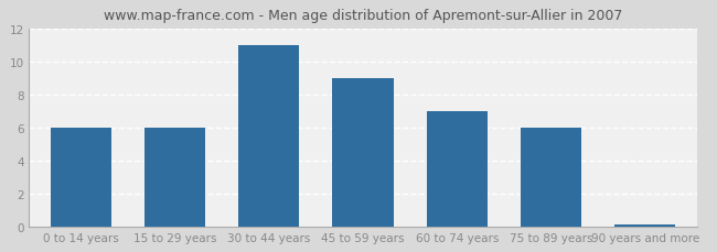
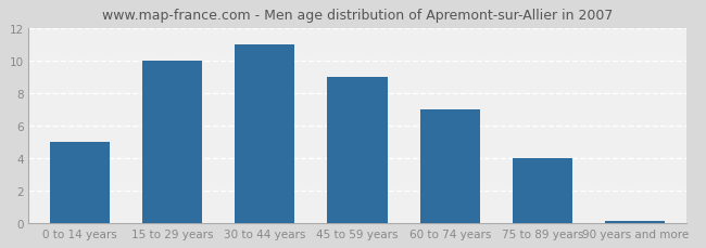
0 to 14 years: 6.0 -> 5.0
15 to 29 years: 6.0 -> 10.0
75 to 89 years: 6.0 -> 4.0
